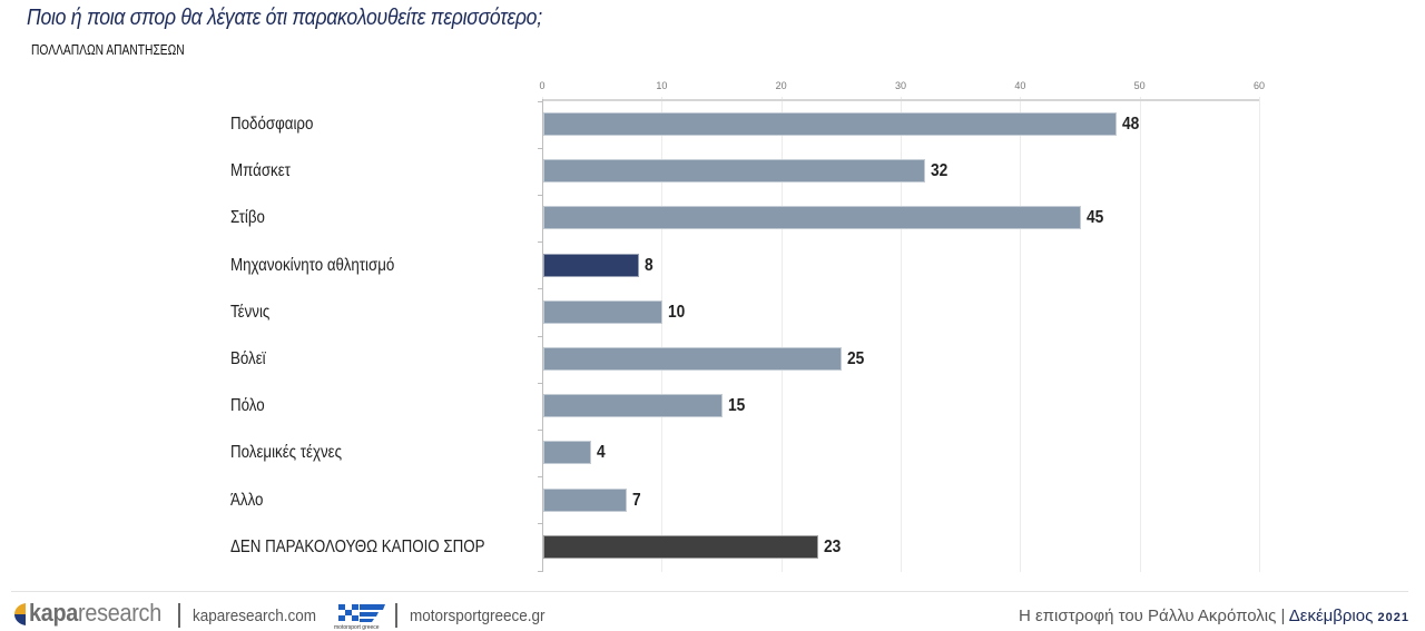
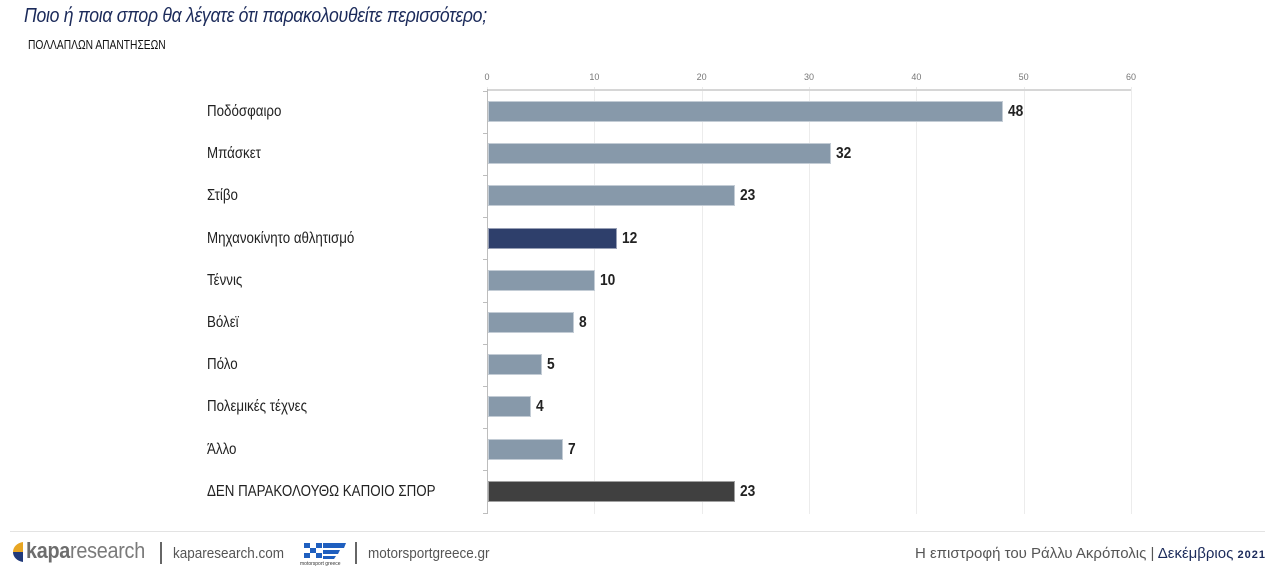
Στίβο: 45 -> 23
Μηχανοκίνητο αθλητισμό: 8 -> 12
Βόλεϊ: 25 -> 8
Πόλο: 15 -> 5
